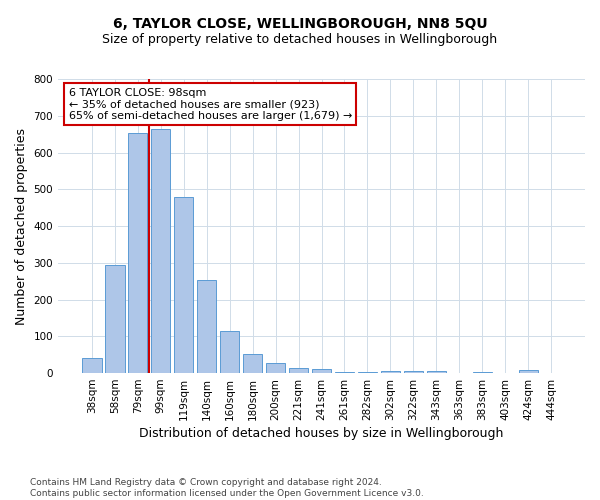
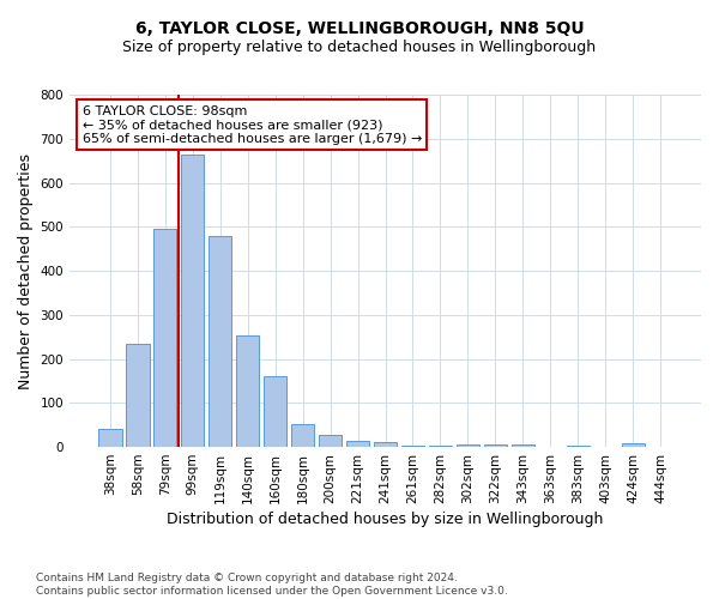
58sqm: 293 -> 235
79sqm: 652 -> 495
160sqm: 115 -> 160
